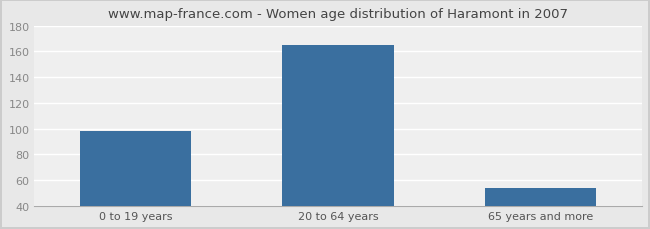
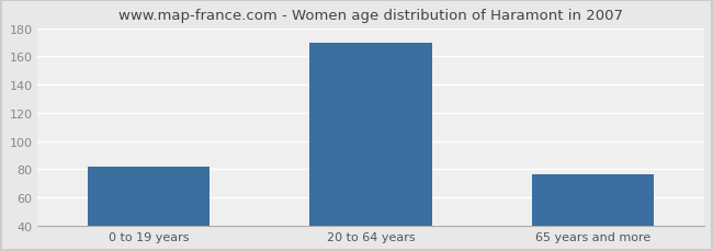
0 to 19 years: 98 -> 82
20 to 64 years: 165 -> 170
65 years and more: 54 -> 76
